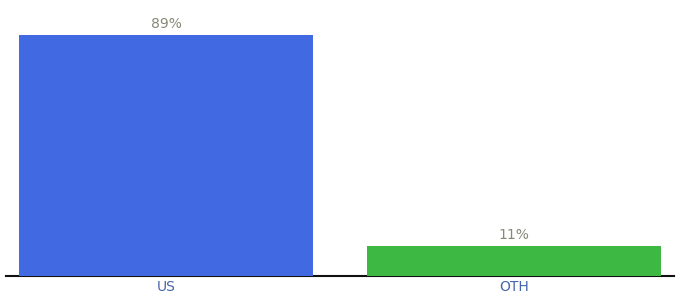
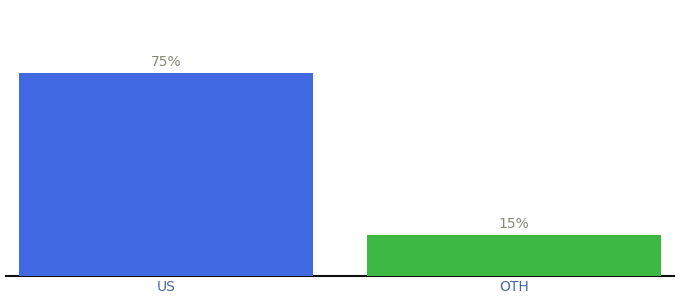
US: 89% -> 75%
OTH: 11% -> 15%
